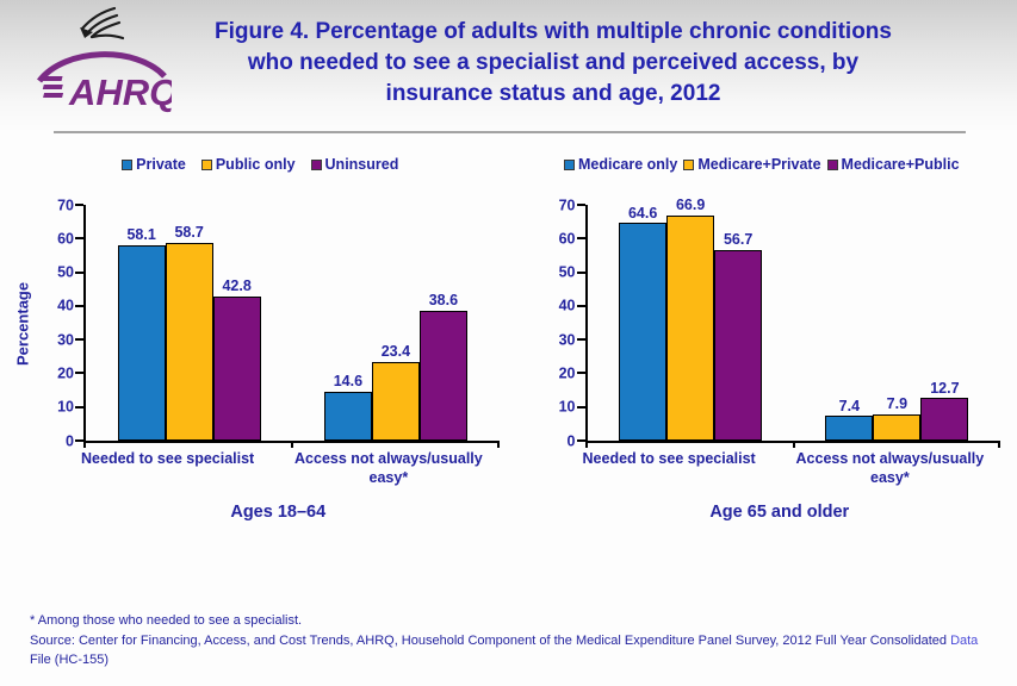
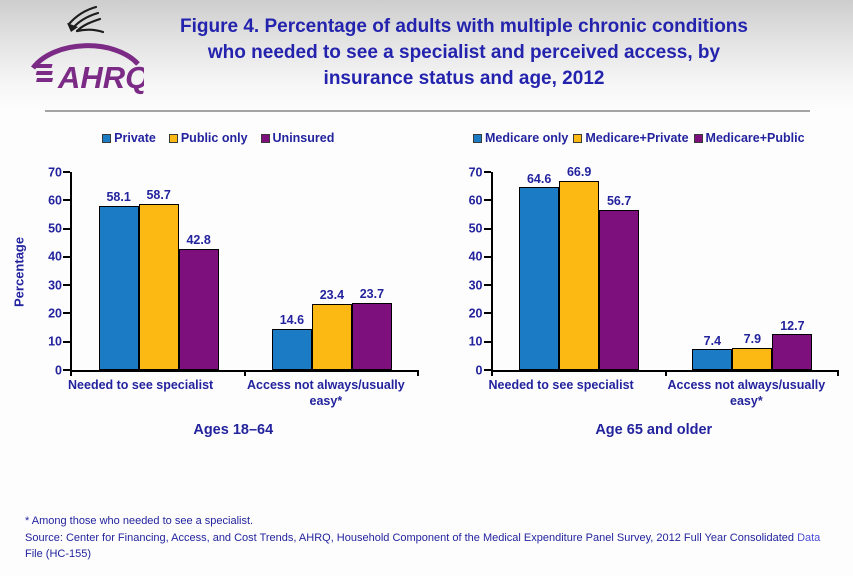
Ages 18–64/Uninsured/Access not always/usually easy*: 38.6 -> 23.7
